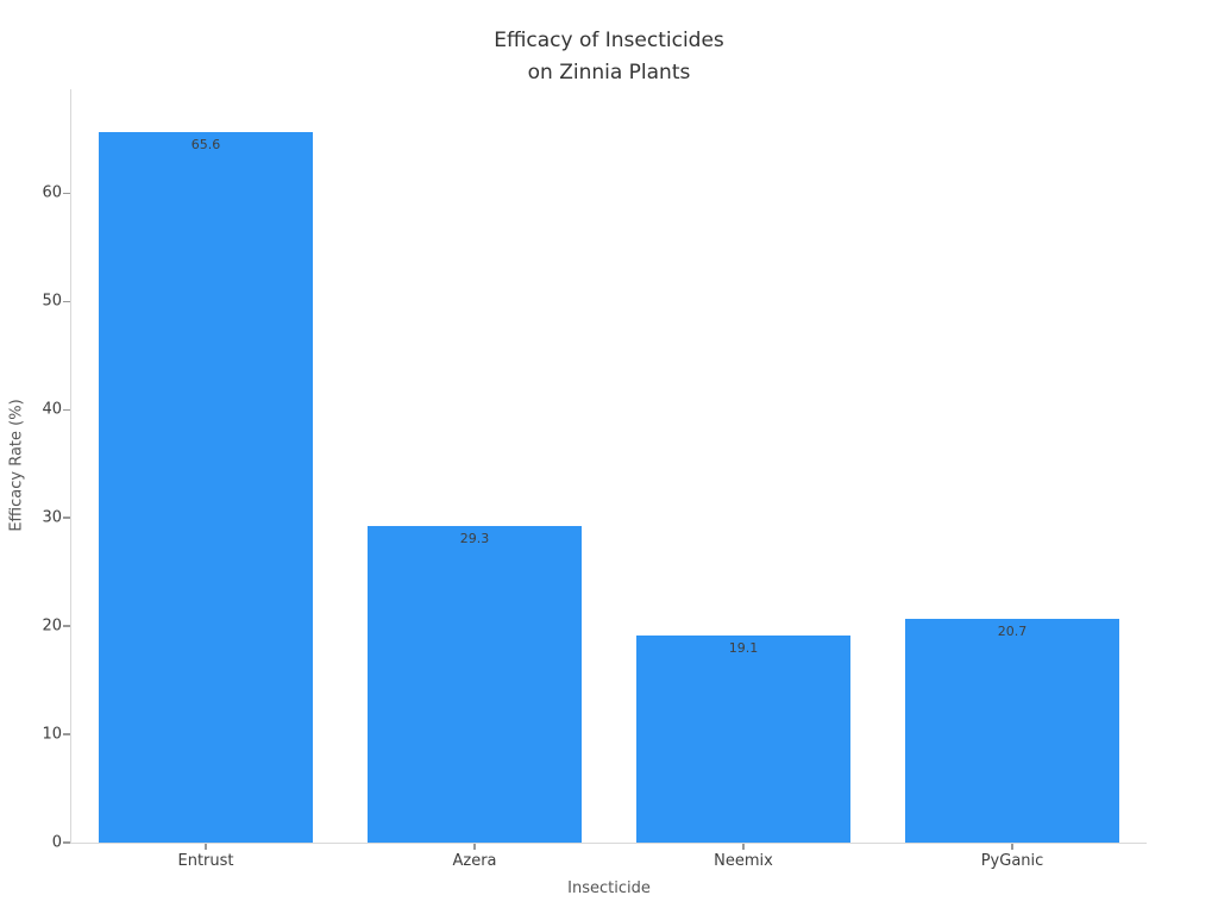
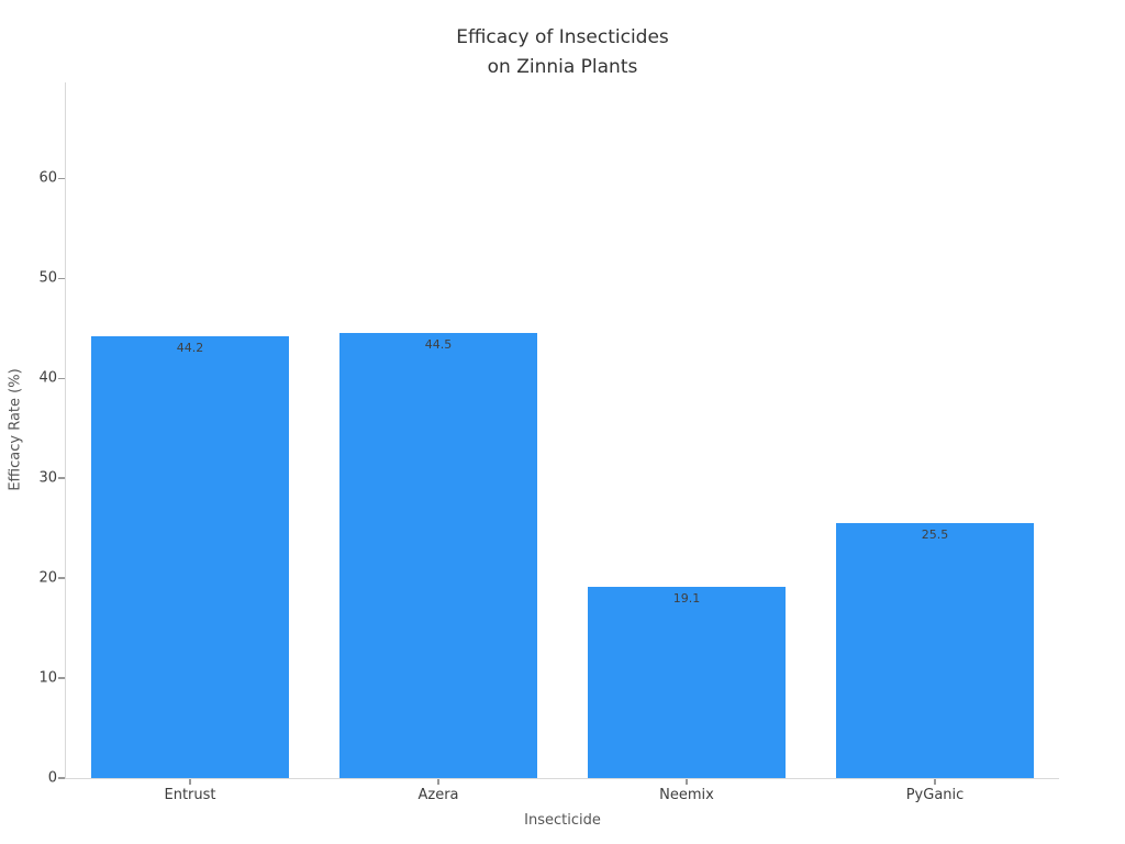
Entrust: 65.6 -> 44.2
Azera: 29.3 -> 44.5
PyGanic: 20.7 -> 25.5
